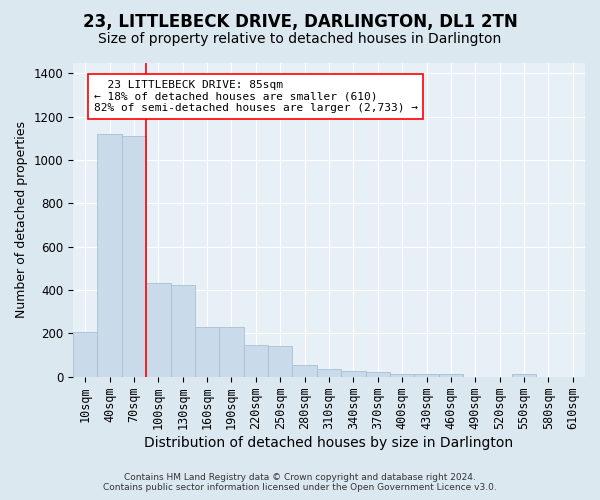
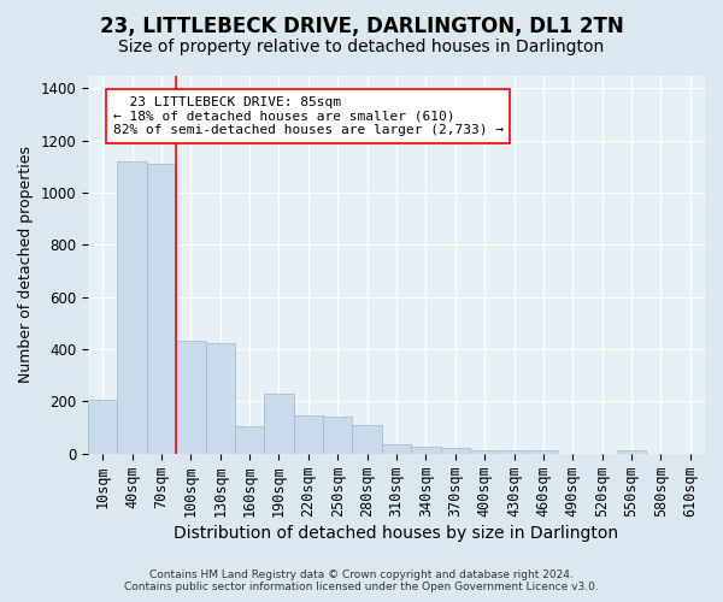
160sqm: 230 -> 105
280sqm: 55 -> 110
